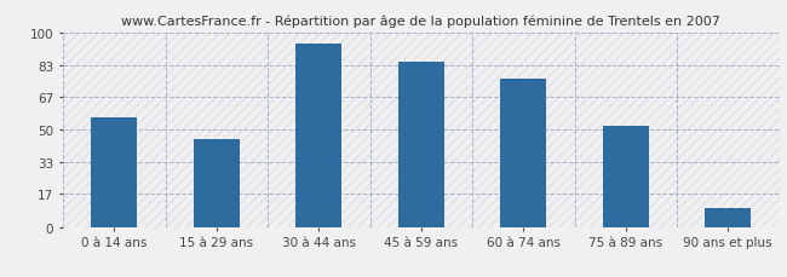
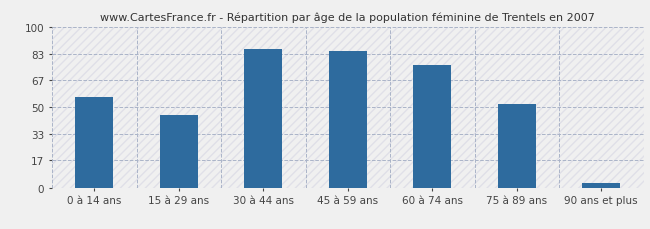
30 à 44 ans: 94 -> 86
90 ans et plus: 10 -> 3
